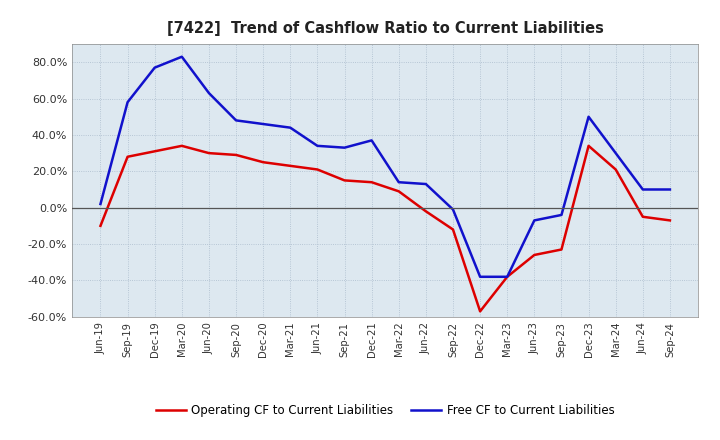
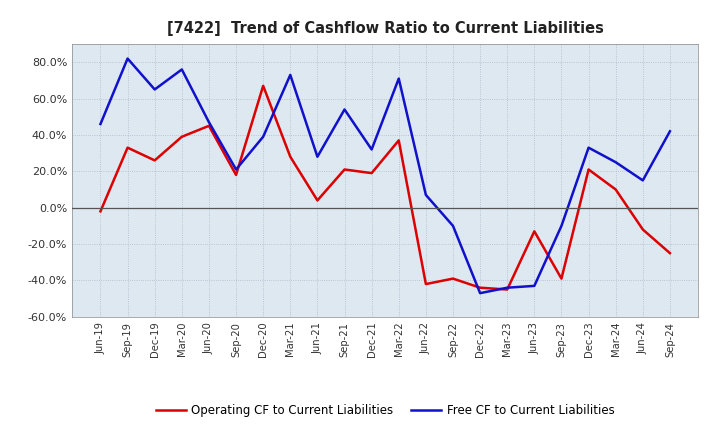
Operating CF to Current Liabilities/Jun-19: -10% -> -2%
Free CF to Current Liabilities/Jun-19: 2% -> 46%
Operating CF to Current Liabilities/Sep-19: 28% -> 33%
Free CF to Current Liabilities/Sep-19: 58% -> 82%
Operating CF to Current Liabilities/Dec-19: 31% -> 26%
Free CF to Current Liabilities/Dec-19: 77% -> 65%
Operating CF to Current Liabilities/Mar-20: 34% -> 39%
Free CF to Current Liabilities/Mar-20: 83% -> 76%
Operating CF to Current Liabilities/Jun-20: 30% -> 45%
Free CF to Current Liabilities/Jun-20: 63% -> 47%
Operating CF to Current Liabilities/Sep-20: 29% -> 18%
Free CF to Current Liabilities/Sep-20: 48% -> 21%
Operating CF to Current Liabilities/Dec-20: 25% -> 67%
Free CF to Current Liabilities/Dec-20: 46% -> 39%
Operating CF to Current Liabilities/Mar-21: 23% -> 28%
Free CF to Current Liabilities/Mar-21: 44% -> 73%
Operating CF to Current Liabilities/Jun-21: 21% -> 4%
Free CF to Current Liabilities/Jun-21: 34% -> 28%
Operating CF to Current Liabilities/Sep-21: 15% -> 21%
Free CF to Current Liabilities/Sep-21: 33% -> 54%
Operating CF to Current Liabilities/Dec-21: 14% -> 19%
Free CF to Current Liabilities/Dec-21: 37% -> 32%
Operating CF to Current Liabilities/Mar-22: 9% -> 37%
Free CF to Current Liabilities/Mar-22: 14% -> 71%
Operating CF to Current Liabilities/Jun-22: -2% -> -42%
Free CF to Current Liabilities/Jun-22: 13% -> 7%
Operating CF to Current Liabilities/Sep-22: -12% -> -39%
Free CF to Current Liabilities/Sep-22: -1% -> -10%
Operating CF to Current Liabilities/Dec-22: -57% -> -44%
Free CF to Current Liabilities/Dec-22: -38% -> -47%
Operating CF to Current Liabilities/Mar-23: -38% -> -45%
Free CF to Current Liabilities/Mar-23: -38% -> -44%
Operating CF to Current Liabilities/Jun-23: -26% -> -13%
Free CF to Current Liabilities/Jun-23: -7% -> -43%
Operating CF to Current Liabilities/Sep-23: -23% -> -39%
Free CF to Current Liabilities/Sep-23: -4% -> -10%
Operating CF to Current Liabilities/Dec-23: 34% -> 21%
Free CF to Current Liabilities/Dec-23: 50% -> 33%
Operating CF to Current Liabilities/Mar-24: 21% -> 10%
Free CF to Current Liabilities/Mar-24: 30% -> 25%
Operating CF to Current Liabilities/Jun-24: -5% -> -12%
Free CF to Current Liabilities/Jun-24: 10% -> 15%
Operating CF to Current Liabilities/Sep-24: -7% -> -25%
Free CF to Current Liabilities/Sep-24: 10% -> 42%
